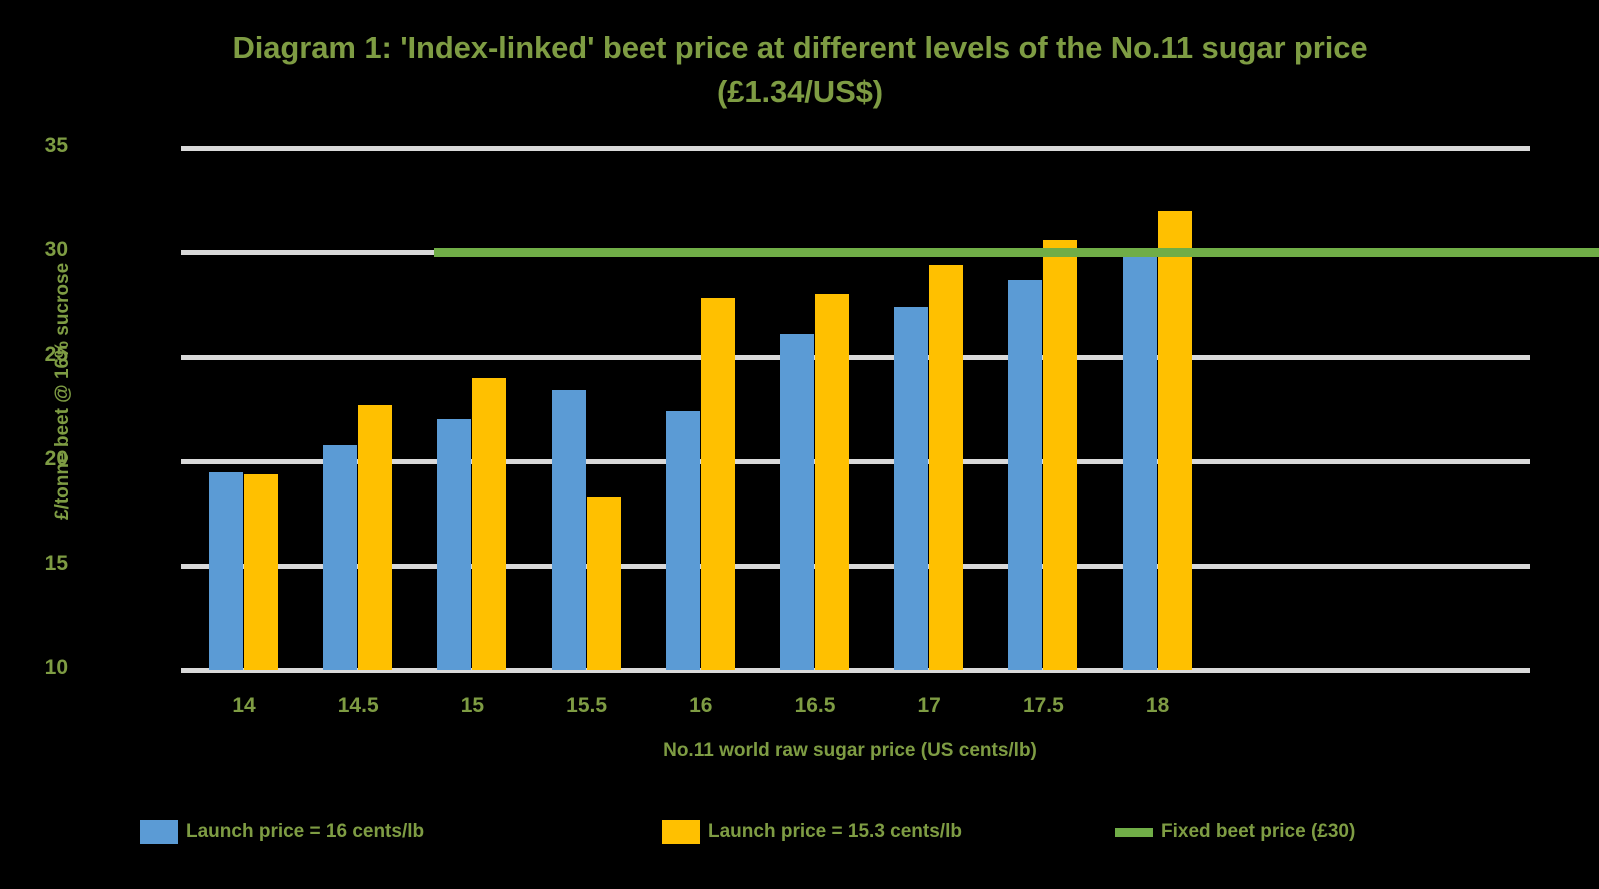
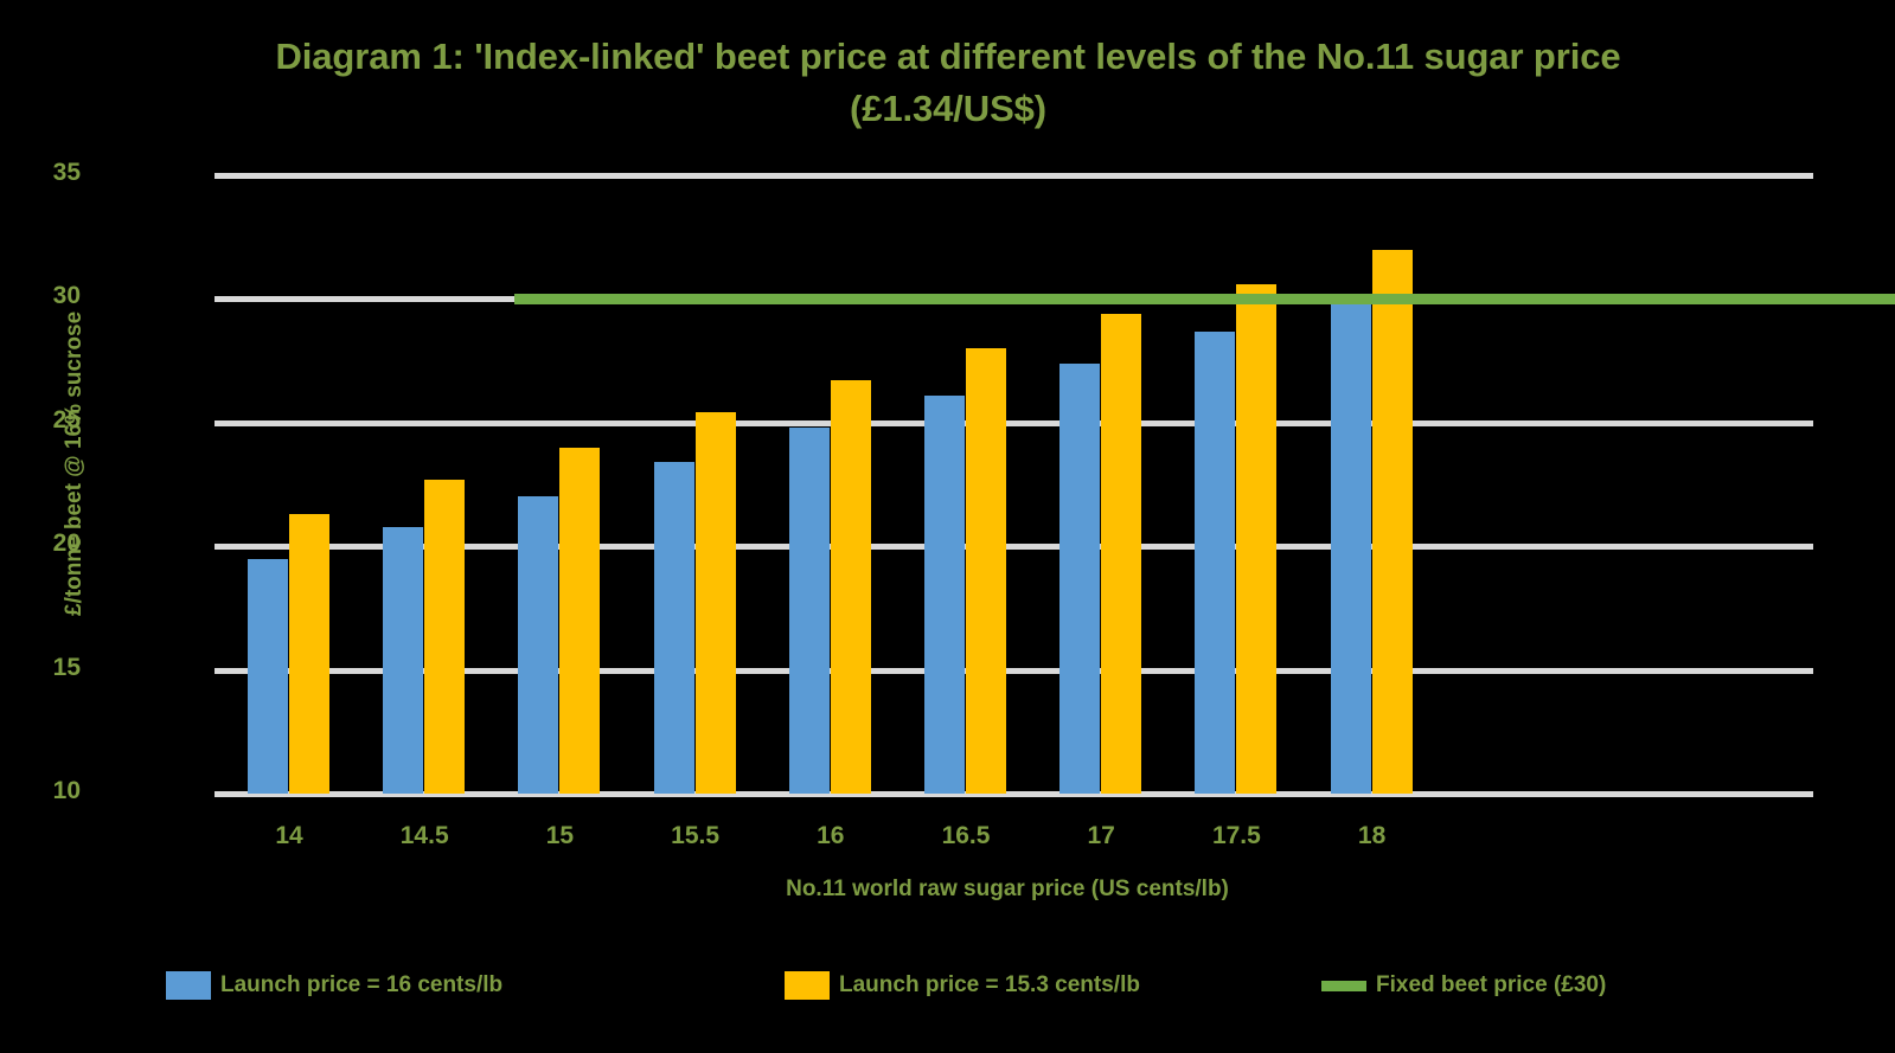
Launch price = 15.3 cents/lb/14: 19.4 -> 21.3
Launch price = 15.3 cents/lb/15.5: 18.3 -> 25.4
Launch price = 16 cents/lb/16: 22.4 -> 24.8
Launch price = 15.3 cents/lb/16: 27.8 -> 26.7
